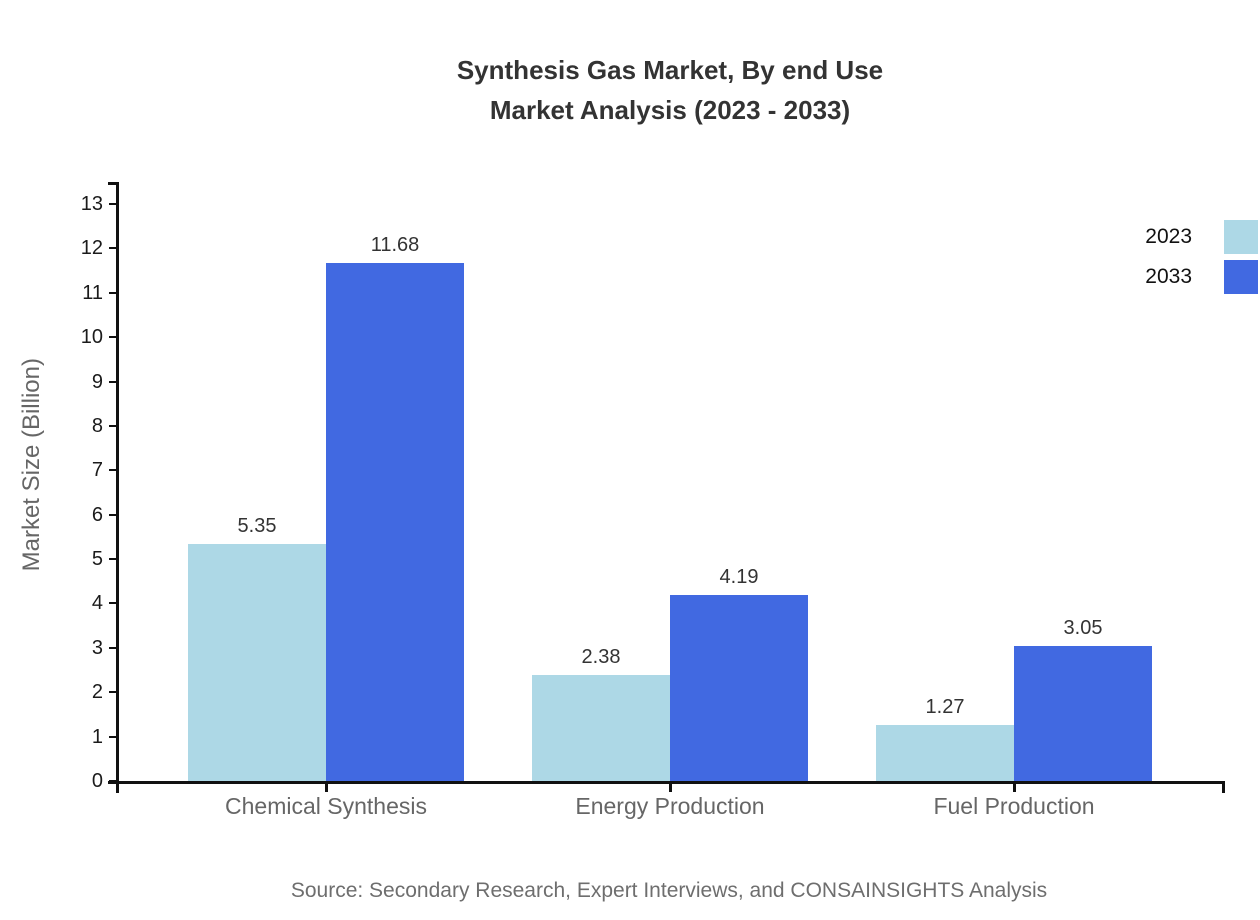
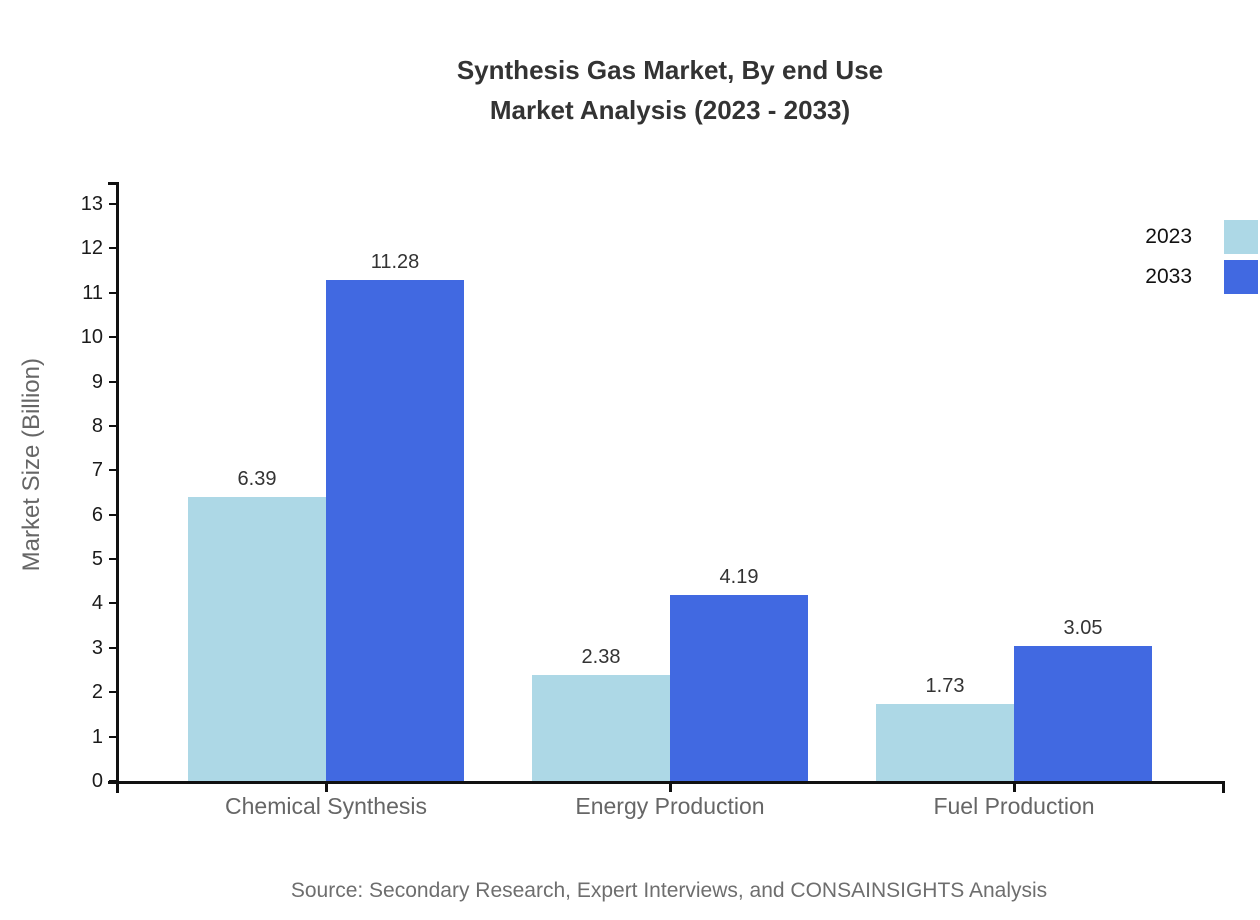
2023/Chemical Synthesis: 5.35 -> 6.39
2033/Chemical Synthesis: 11.68 -> 11.28
2023/Fuel Production: 1.27 -> 1.73
